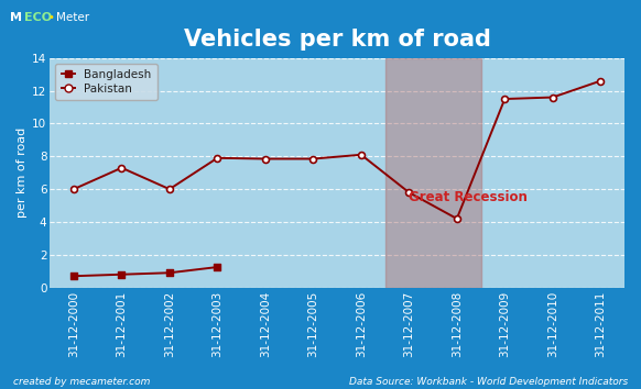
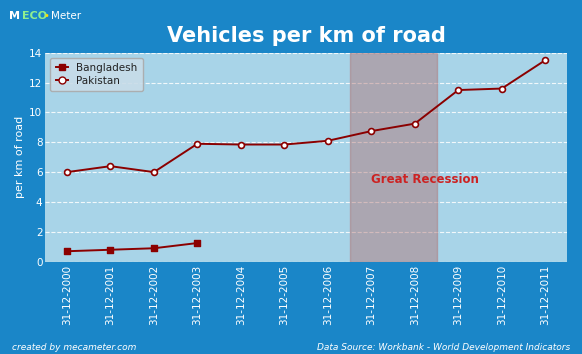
Pakistan/31-12-2001: 7.3 -> 6.4
Pakistan/31-12-2007: 5.8 -> 8.8
Pakistan/31-12-2008: 4.2 -> 9.2
Pakistan/31-12-2011: 12.6 -> 13.5
